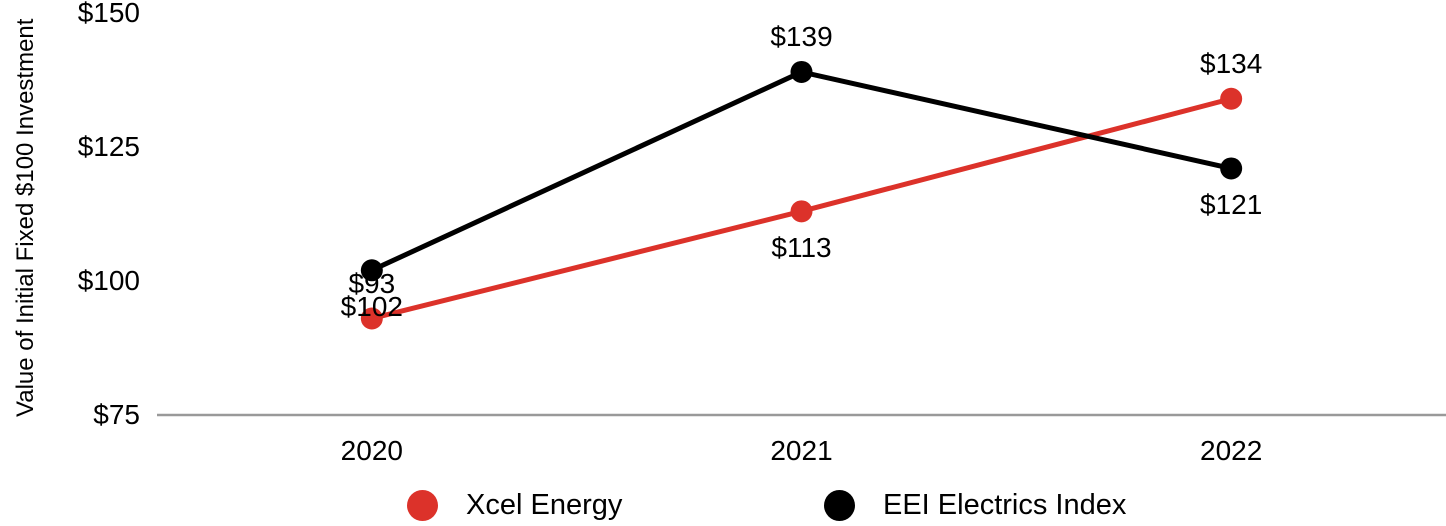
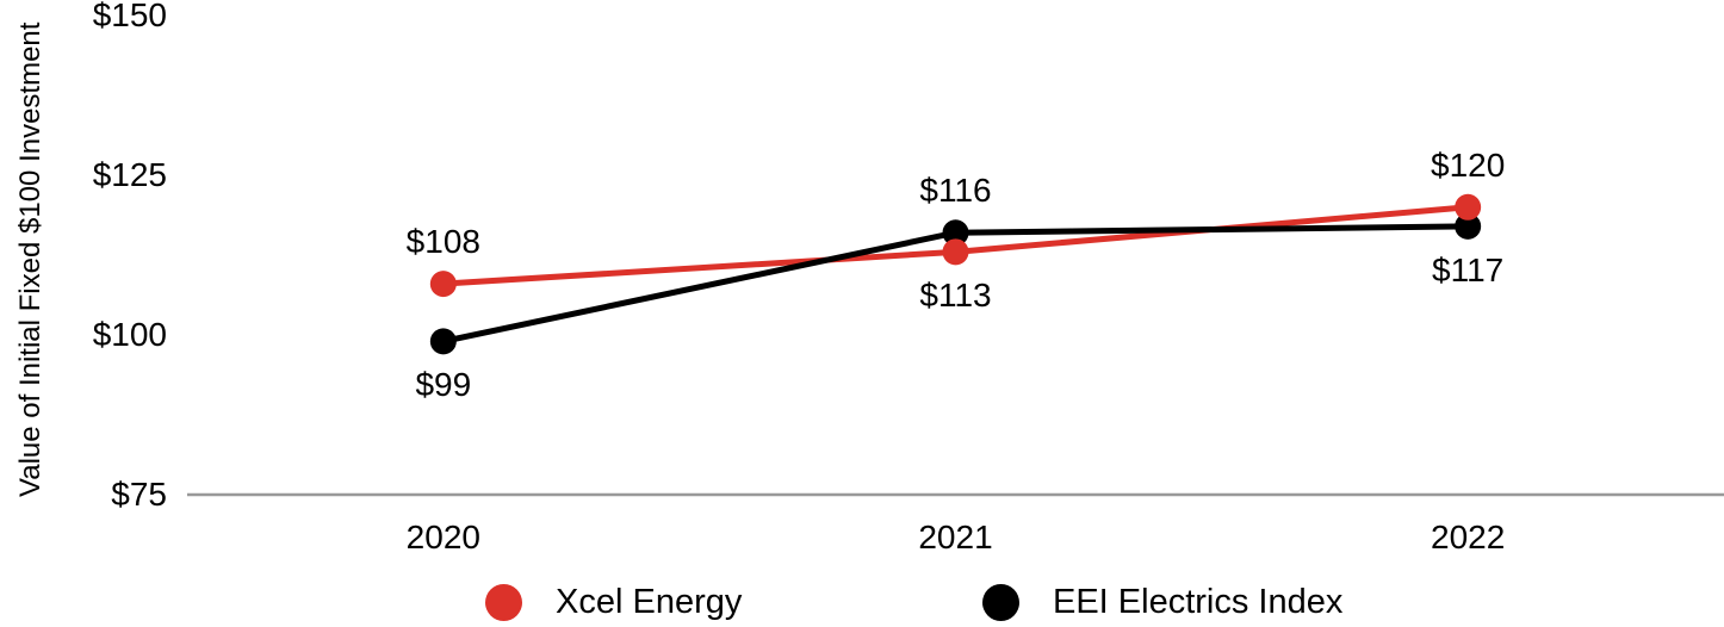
Xcel Energy/2020: $93 -> $108
EEI Electrics Index/2020: $102 -> $99
EEI Electrics Index/2021: $139 -> $116
Xcel Energy/2022: $134 -> $120
EEI Electrics Index/2022: $121 -> $117
